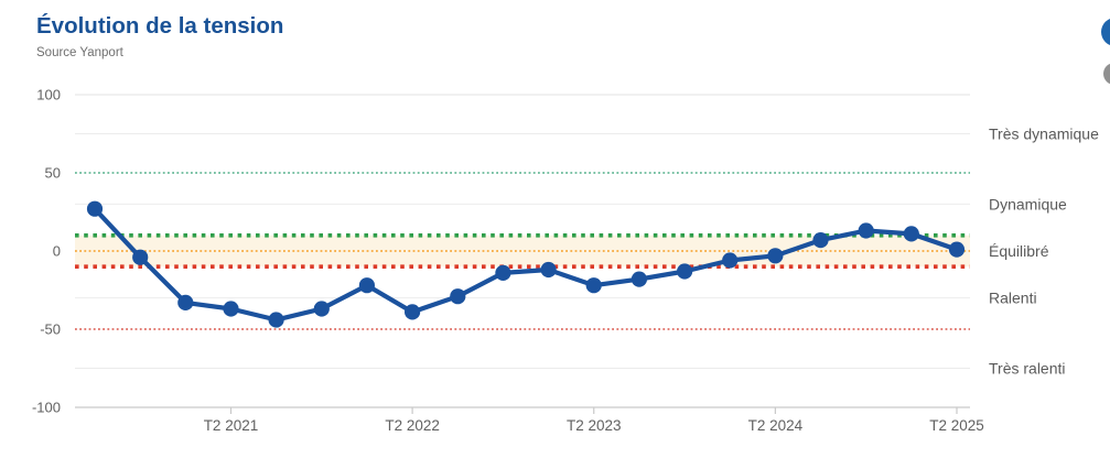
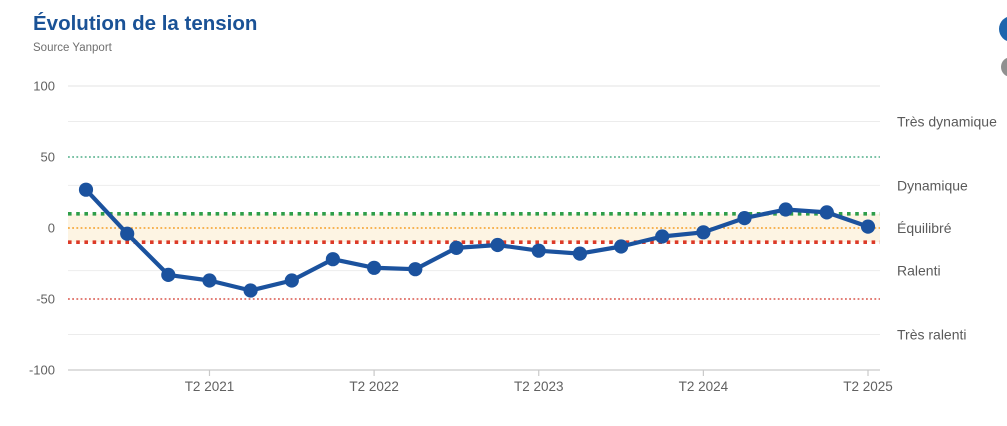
T2 2022: -39 -> -28
T2 2023: -22 -> -16
